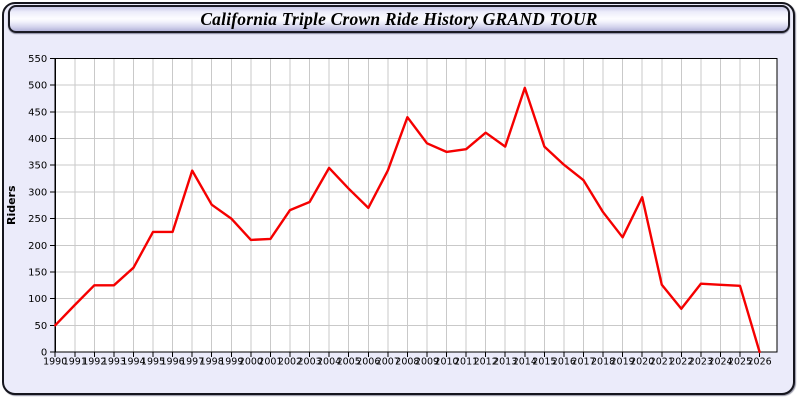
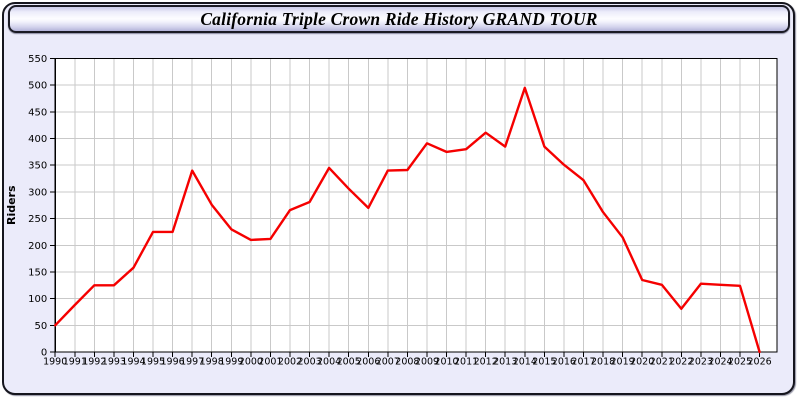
1999: 250 -> 230
2008: 440 -> 340
2020: 290 -> 140
